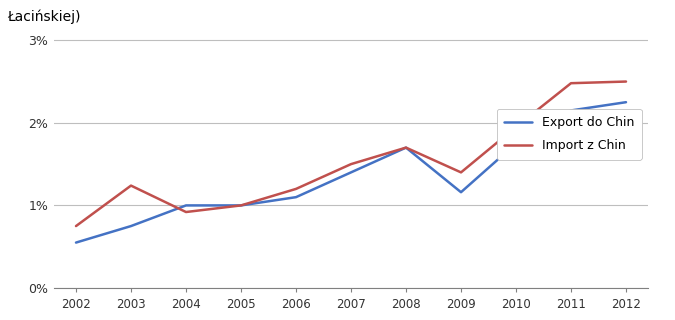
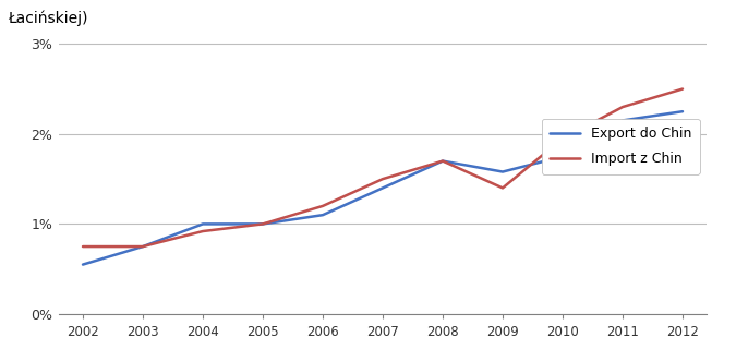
Import z Chin/2003: 1.24% -> 0.75%
Export do Chin/2009: 1.16% -> 1.58%
Import z Chin/2011: 2.48% -> 2.30%
